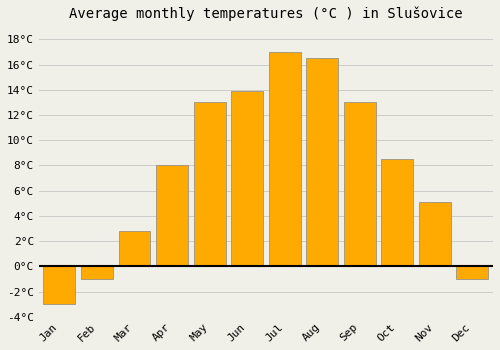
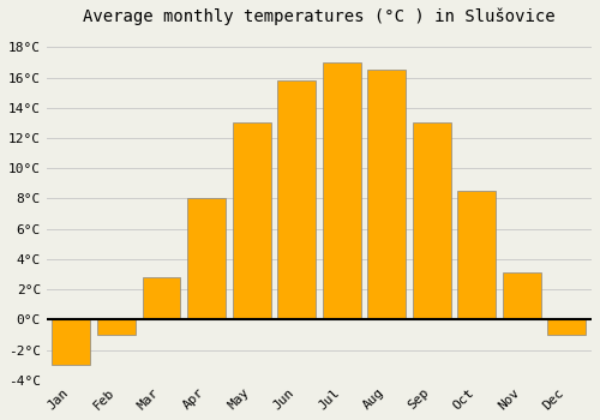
Jun: 13.9°C -> 15.8°C
Nov: 5.1°C -> 3.1°C
